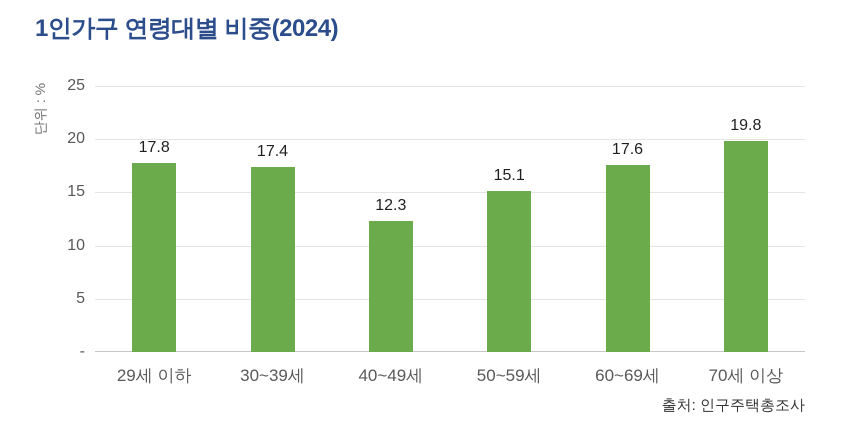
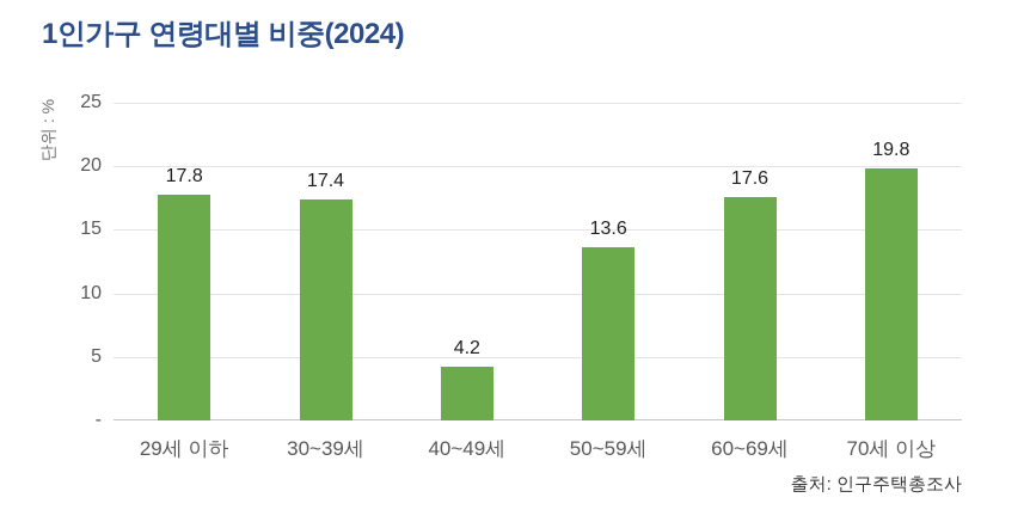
40~49세: 12.3 -> 4.2
50~59세: 15.1 -> 13.6
